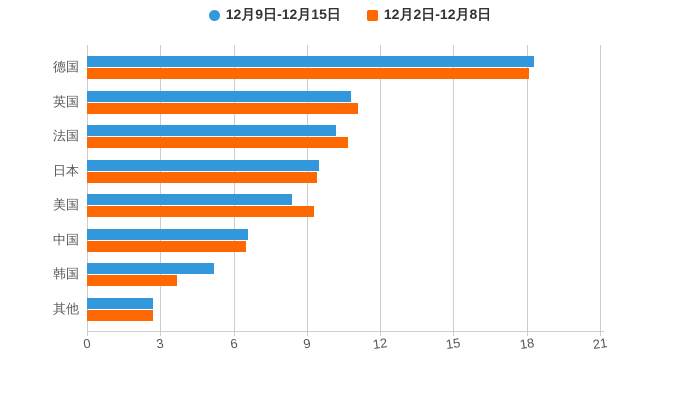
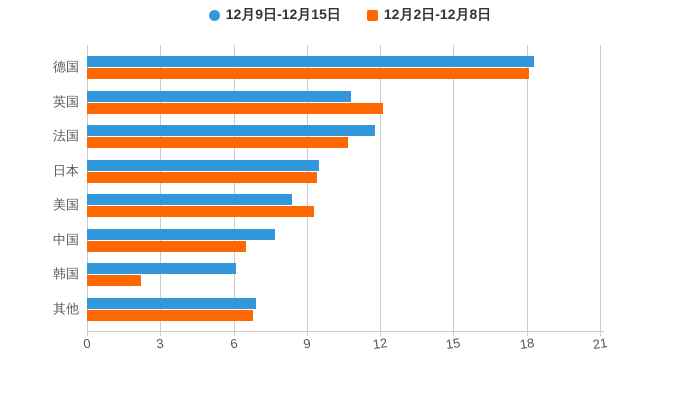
12月2日-12月8日/英国: 11.1 -> 12.1
12月9日-12月15日/法国: 10.2 -> 11.8
12月9日-12月15日/中国: 6.6 -> 7.7
12月9日-12月15日/韩国: 5.2 -> 6.1
12月2日-12月8日/韩国: 3.7 -> 2.2
12月9日-12月15日/其他: 2.7 -> 6.9
12月2日-12月8日/其他: 2.7 -> 6.8
